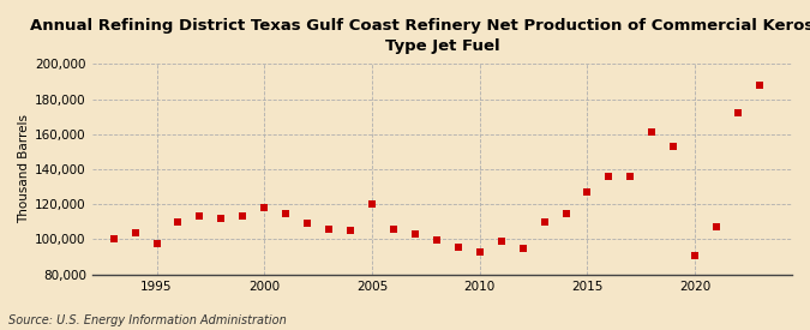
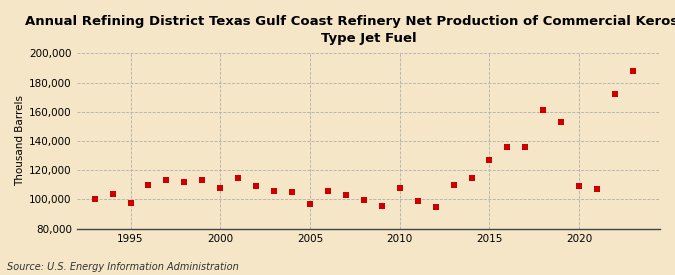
2000: 118,000 -> 108,000
2005: 120,000 -> 97,000
2010: 92,000 -> 108,000
2020: 91,000 -> 109,000
